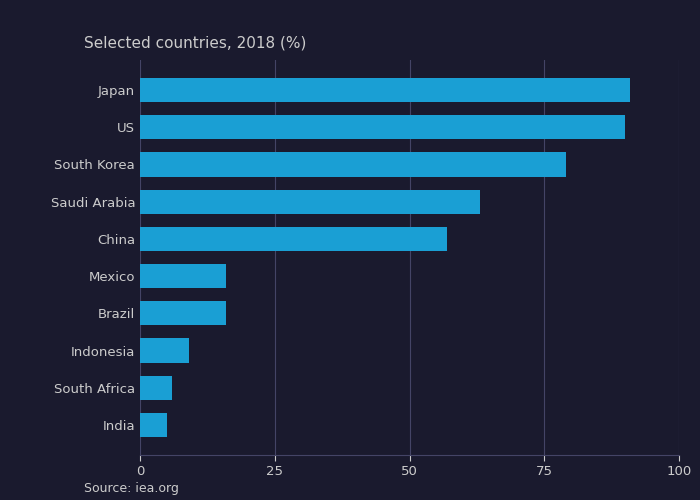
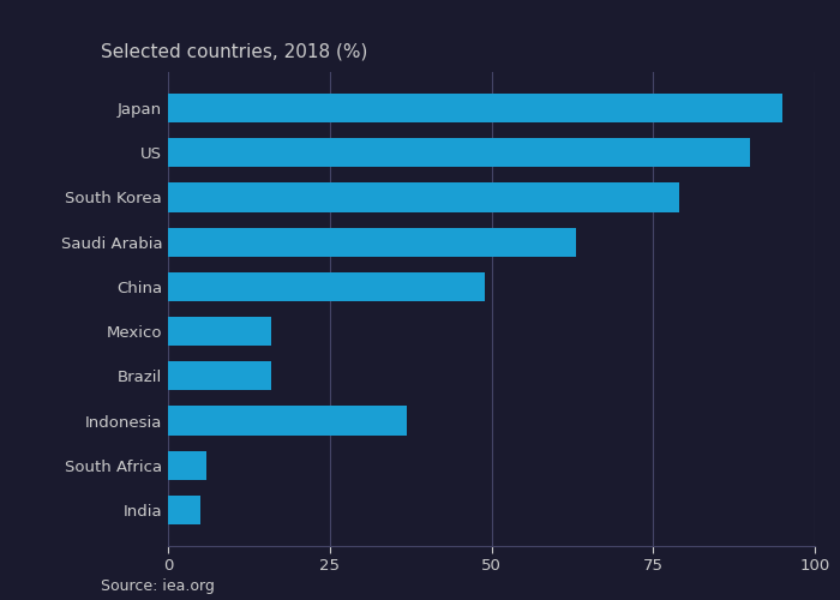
Japan: 91 -> 95
China: 57 -> 49
Indonesia: 9 -> 37
